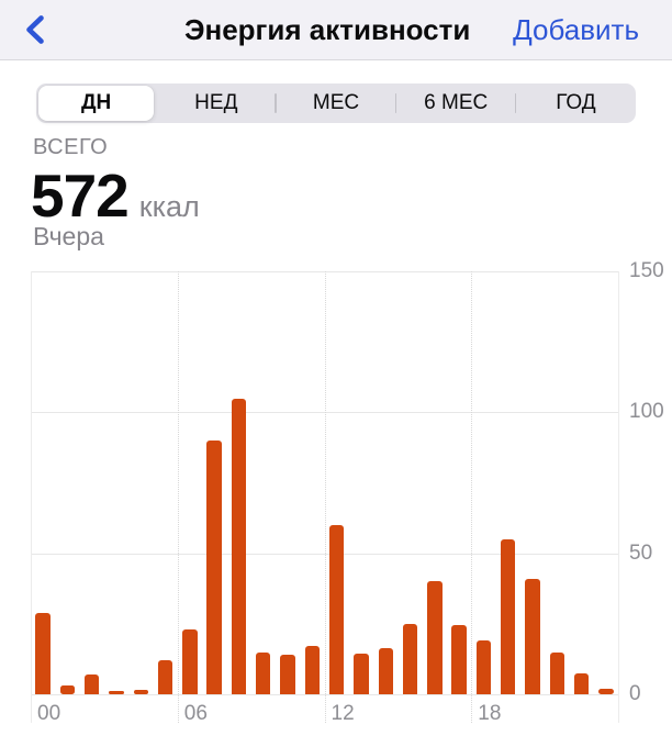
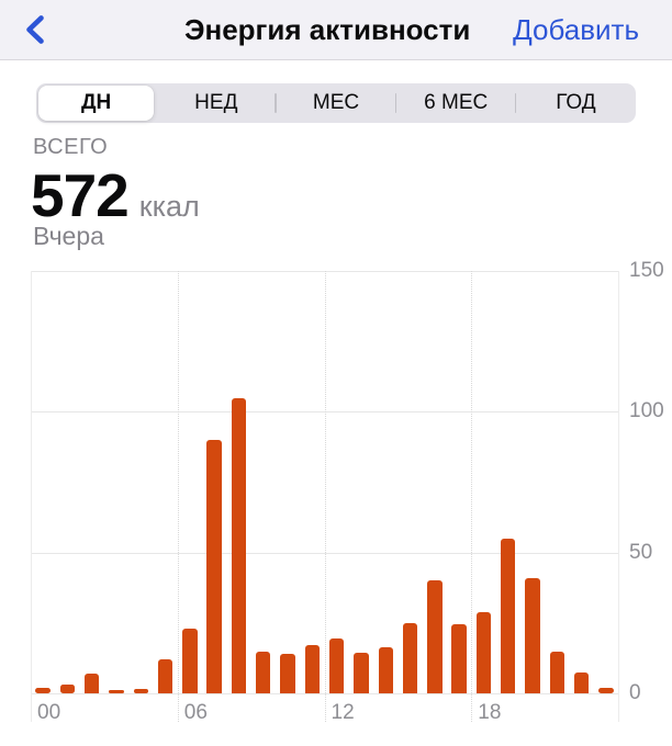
0: 29 -> 2
12: 60 -> 20
18: 19 -> 29
